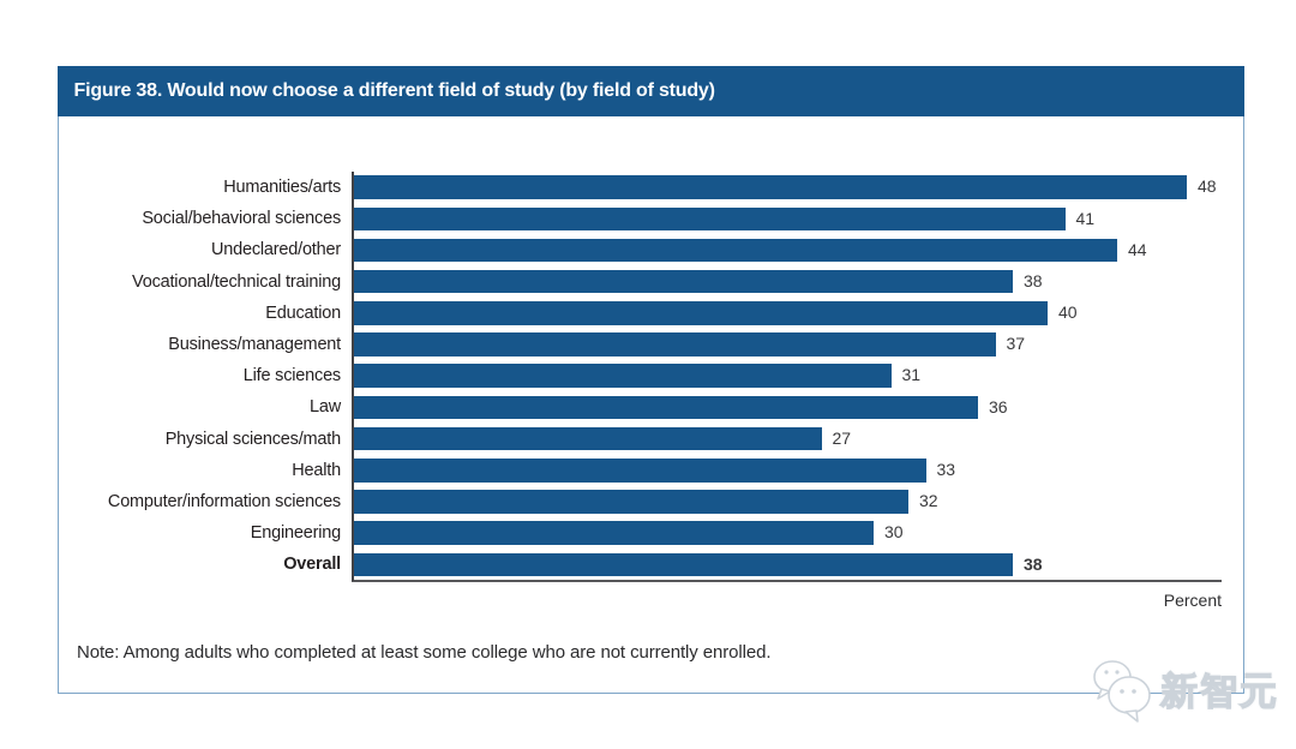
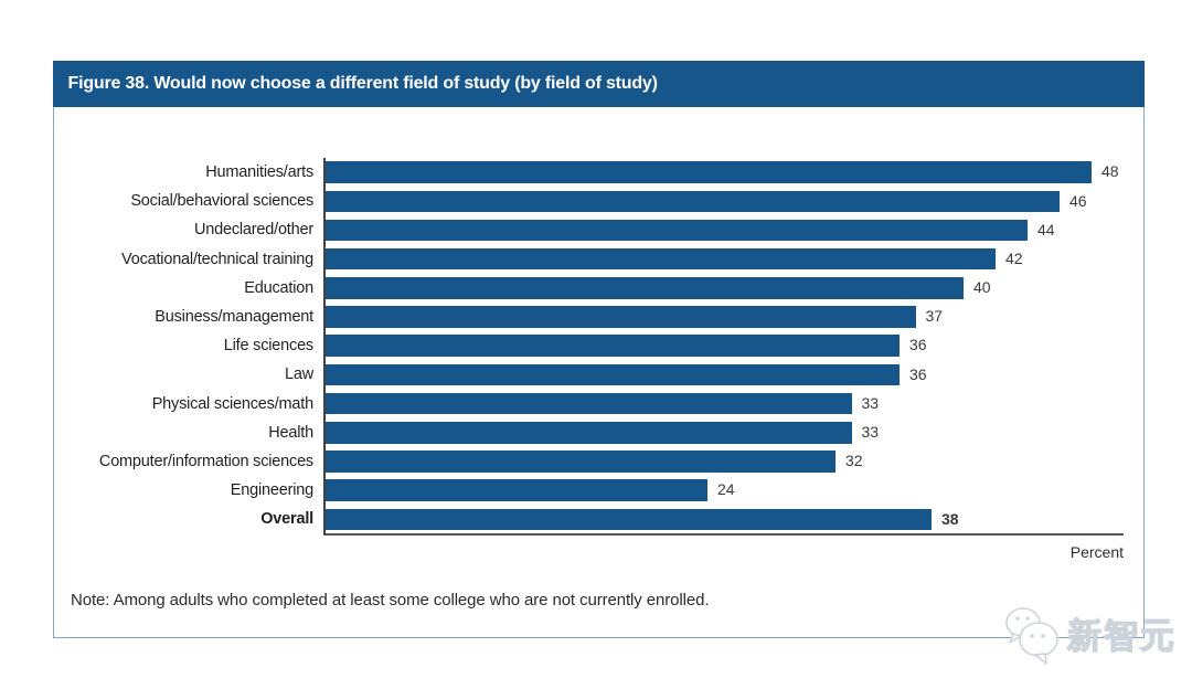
Social/behavioral sciences: 41 -> 46
Vocational/technical training: 38 -> 42
Life sciences: 31 -> 36
Physical sciences/math: 27 -> 33
Engineering: 30 -> 24
